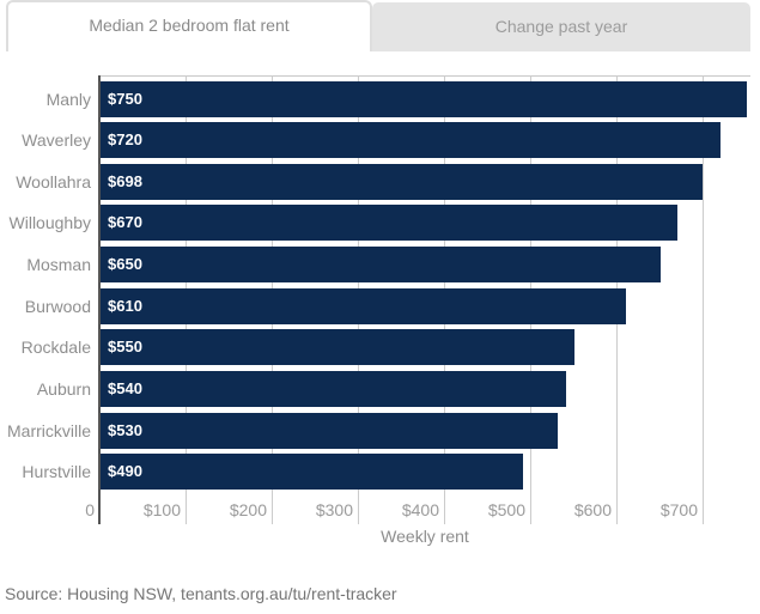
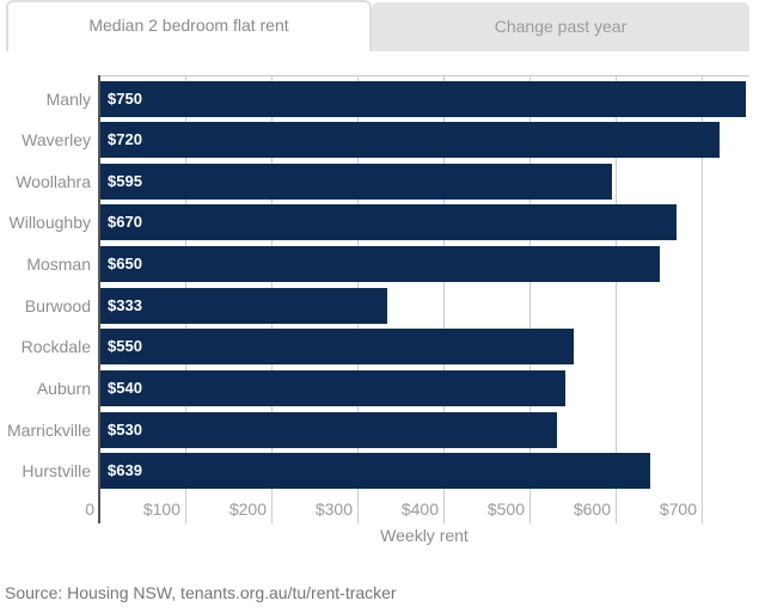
Woollahra: $698 -> $595
Burwood: $610 -> $333
Hurstville: $490 -> $639
